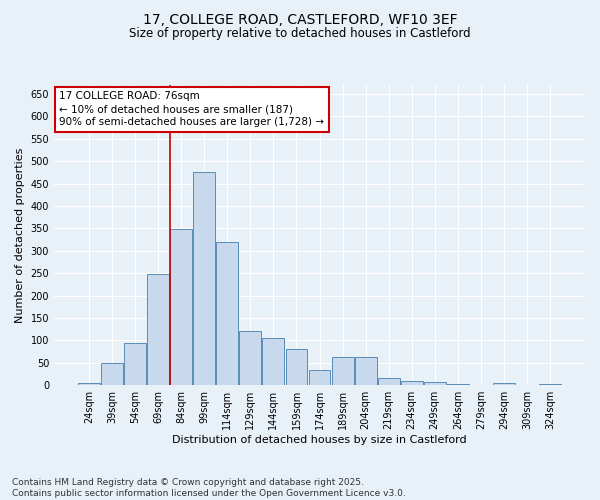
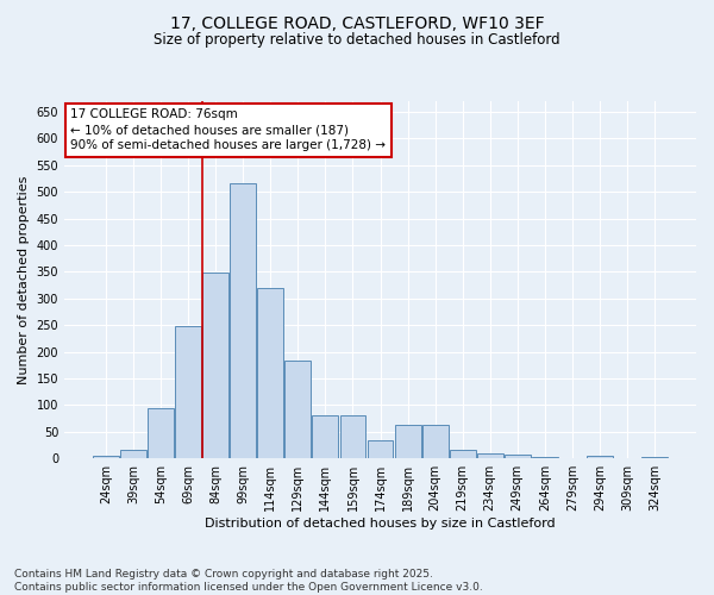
39sqm: 50 -> 15
99sqm: 475 -> 515
129sqm: 120 -> 183
144sqm: 105 -> 80
